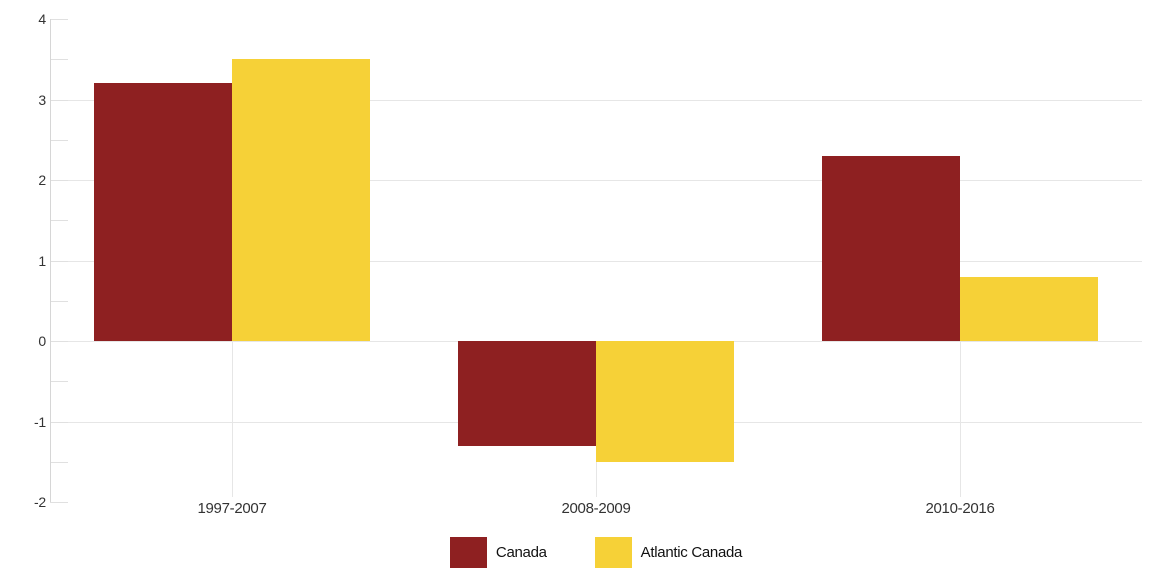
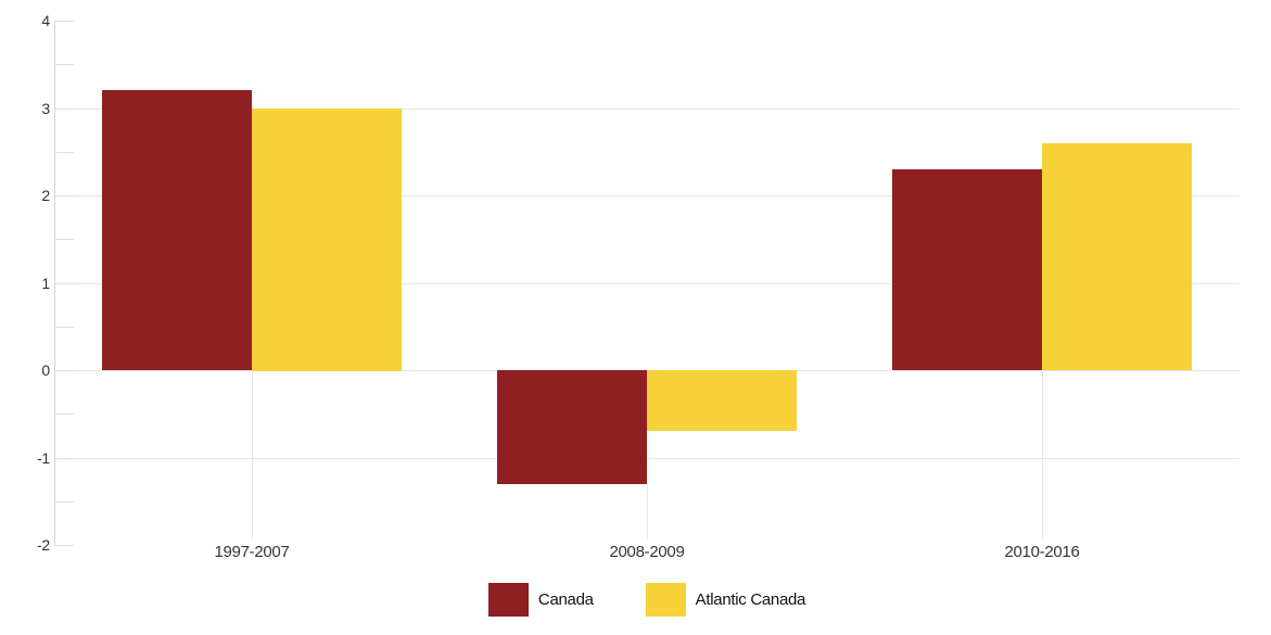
Atlantic Canada/1997-2007: 3.5 -> 3.0
Atlantic Canada/2008-2009: -1.5 -> -0.7
Atlantic Canada/2010-2016: 0.8 -> 2.6
